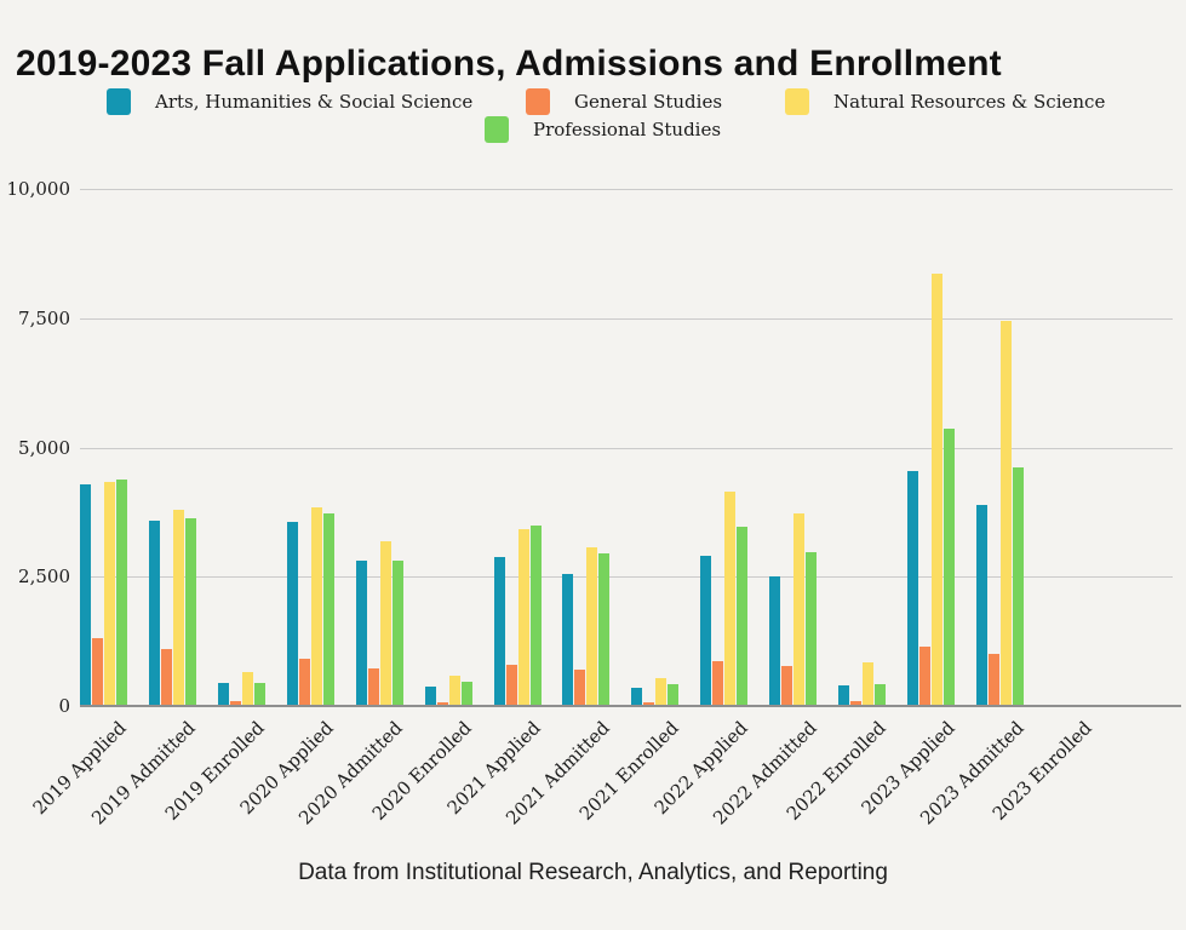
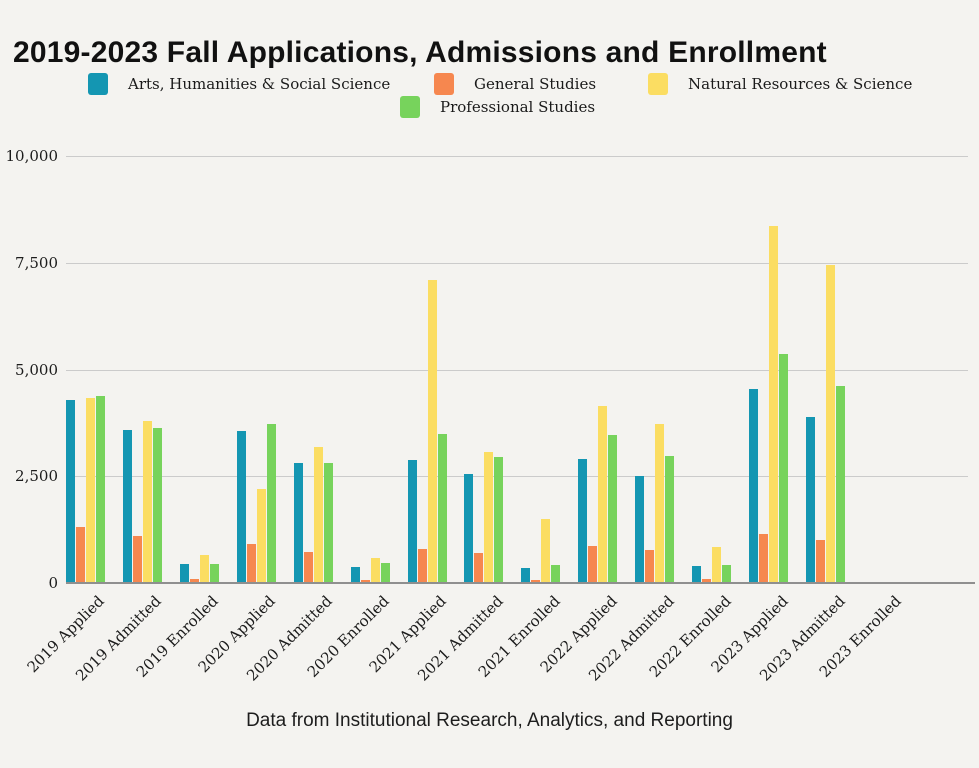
Natural Resources & Science/2020 Applied: 3800 -> 2200
Natural Resources & Science/2021 Applied: 3400 -> 7100
Natural Resources & Science/2021 Enrolled: 600 -> 1500
